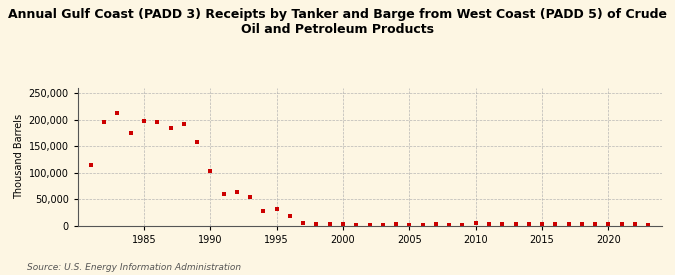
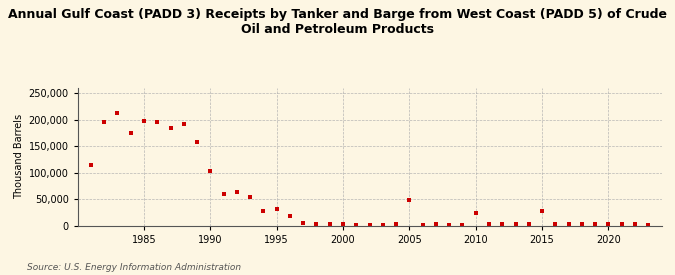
2005: 1,000 -> 48,000
2010: 5,000 -> 24,000
2015: 3,000 -> 28,000
